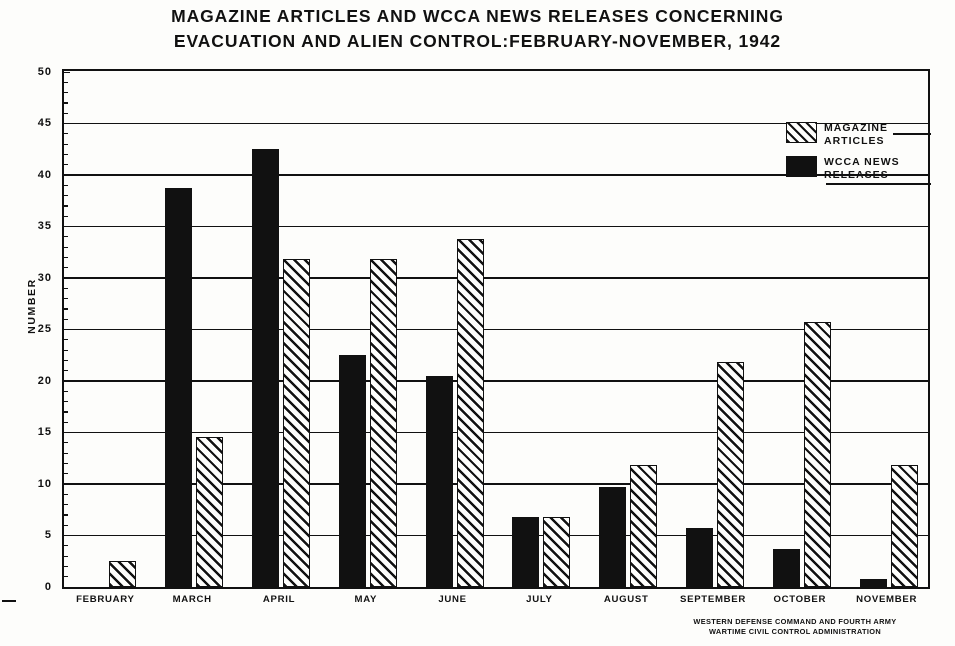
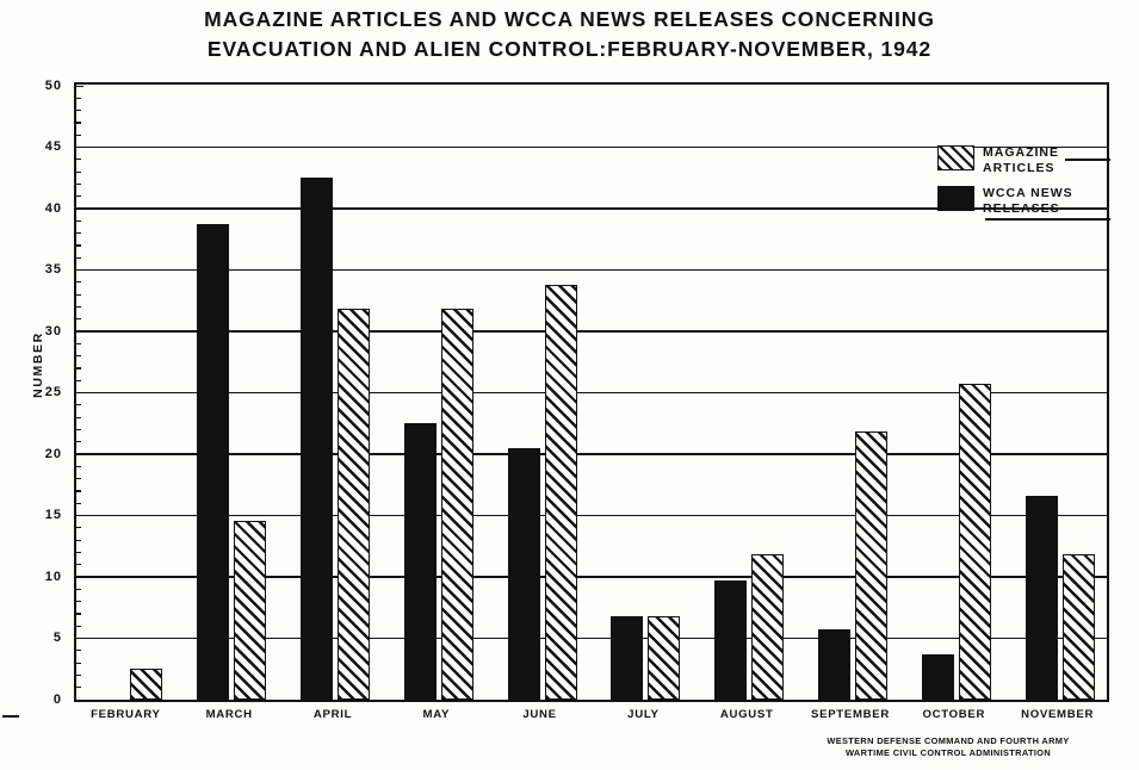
WCCA NEWS RELEASES/NOVEMBER: 0.8 -> 16.6
